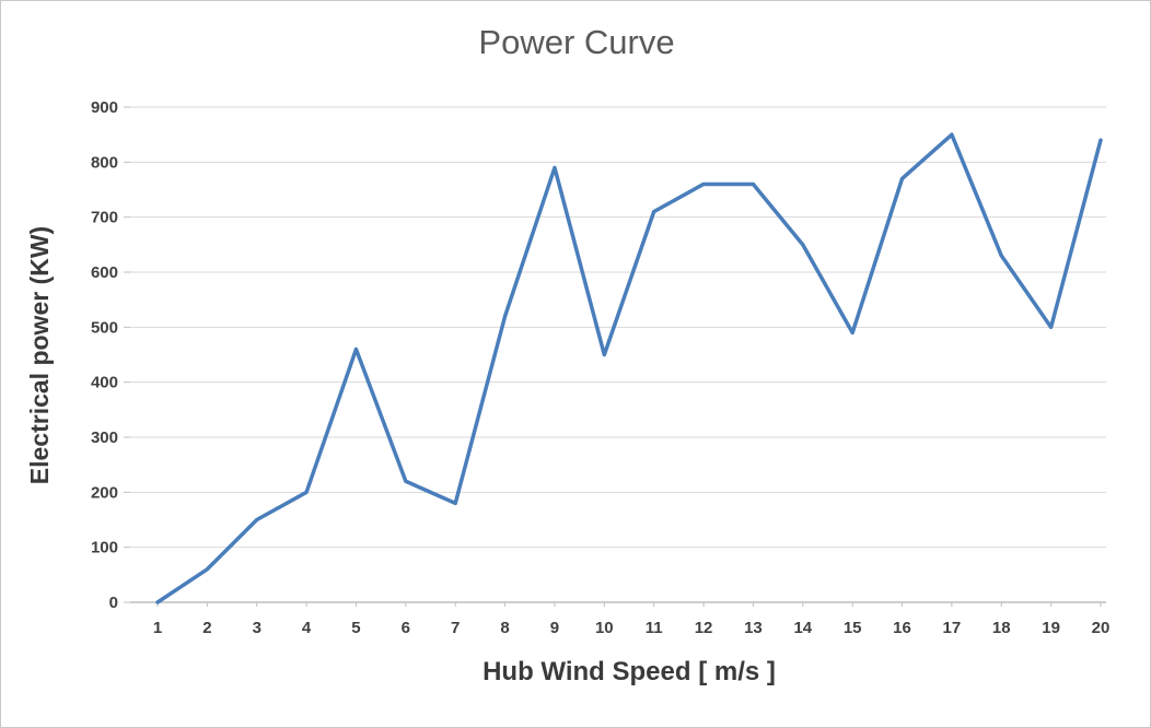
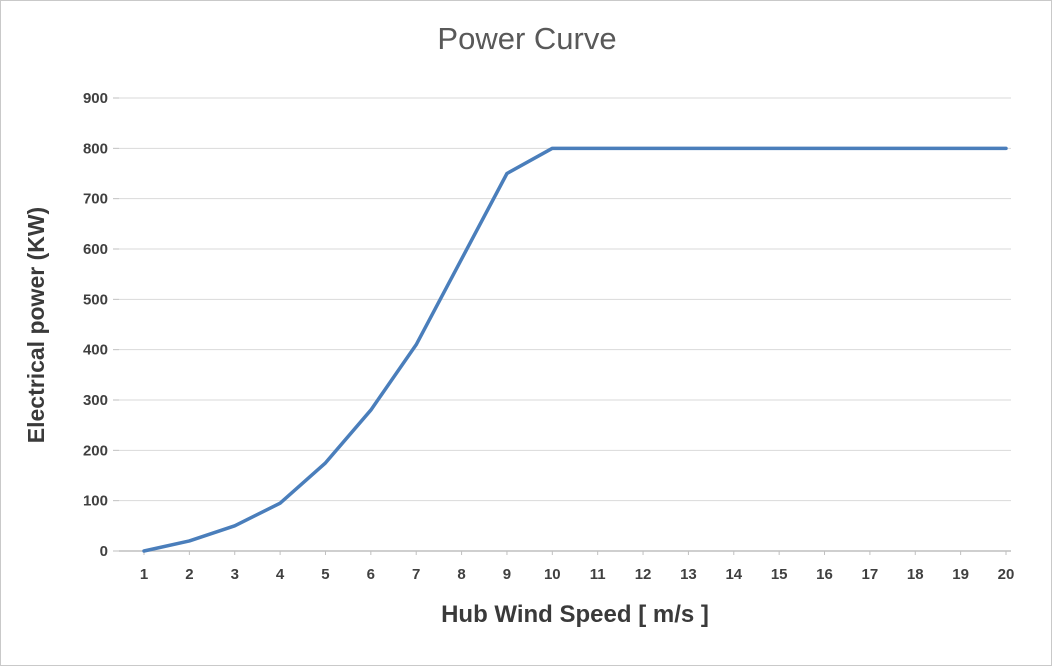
2: 60 -> 20
3: 150 -> 50
4: 200 -> 100
5: 460 -> 180
6: 220 -> 280
7: 180 -> 410
8: 520 -> 580
9: 790 -> 750
10: 450 -> 800
11: 710 -> 800
12: 760 -> 800
13: 760 -> 800
14: 650 -> 800
15: 490 -> 800
16: 770 -> 800
17: 850 -> 800
18: 630 -> 800
19: 500 -> 800
20: 840 -> 800
